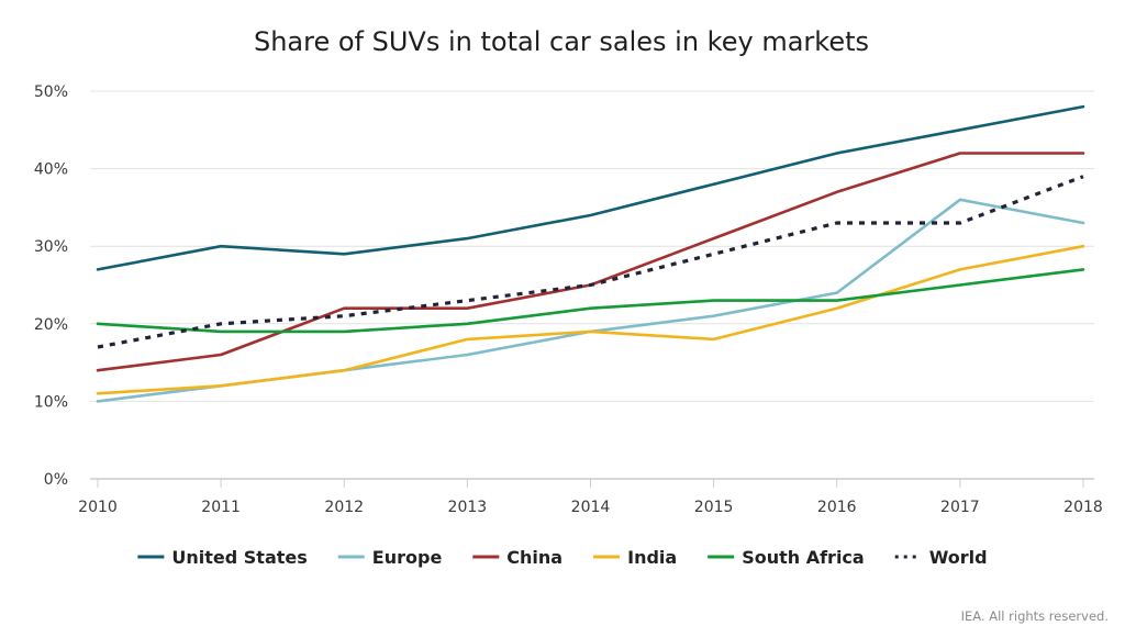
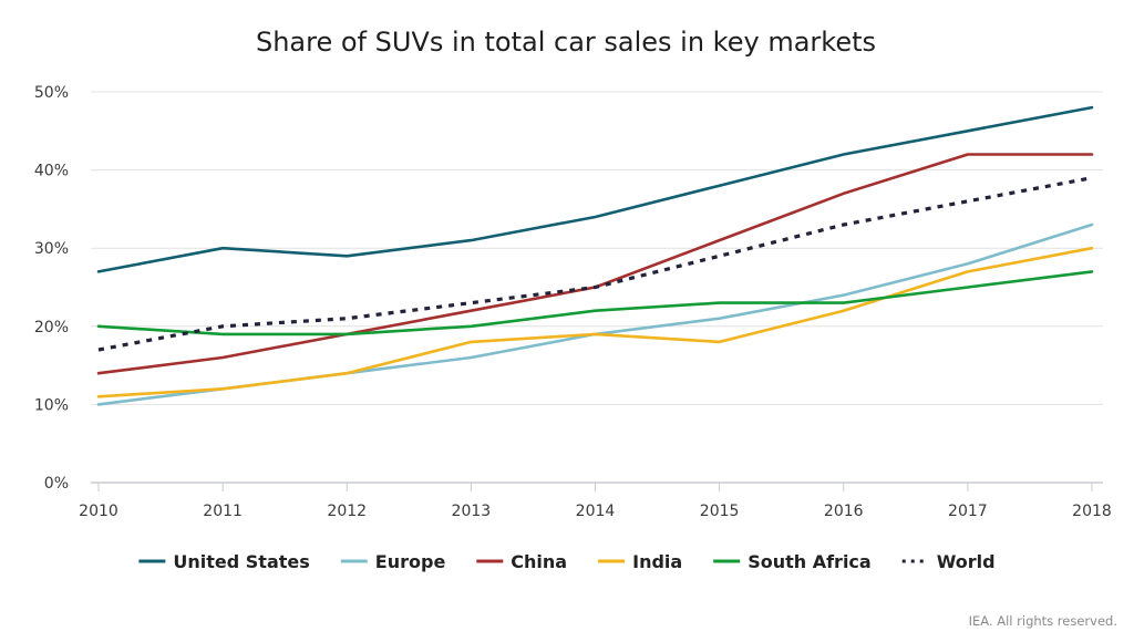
China/2012: 22% -> 19%
Europe/2017: 36% -> 28%
World/2017: 33% -> 36%
